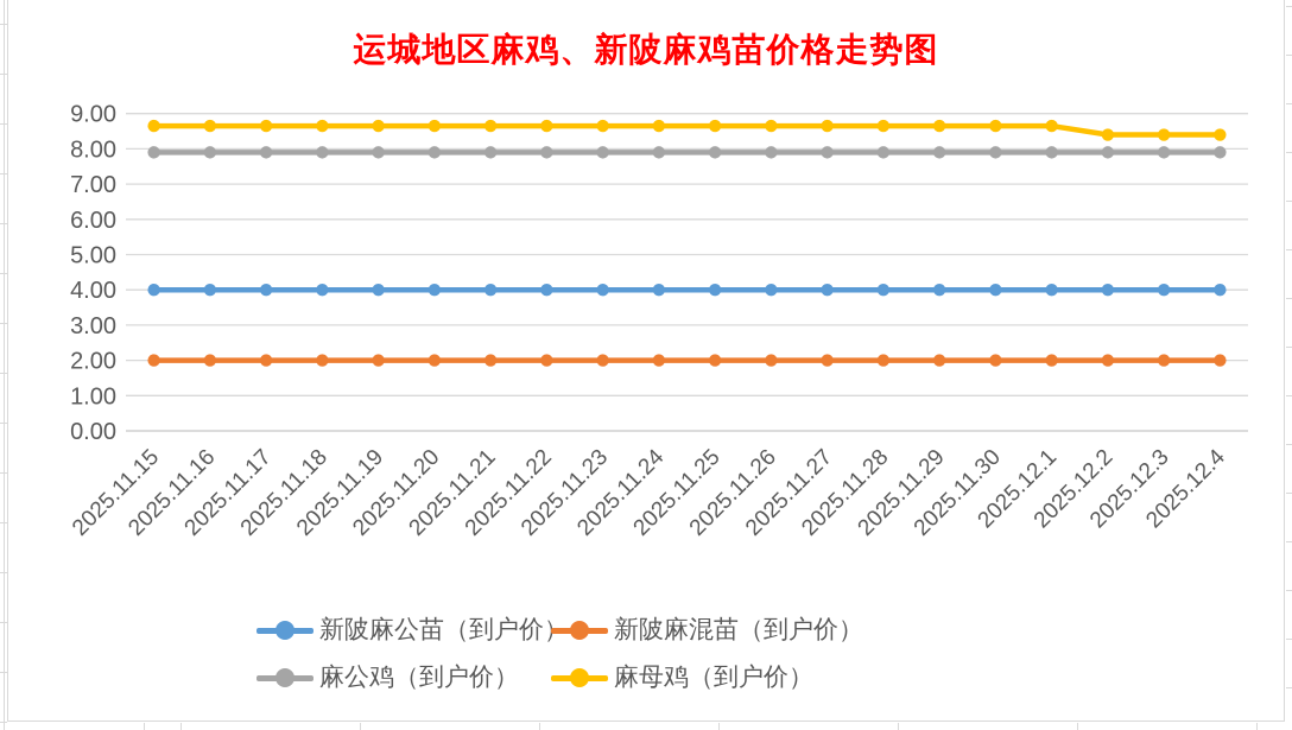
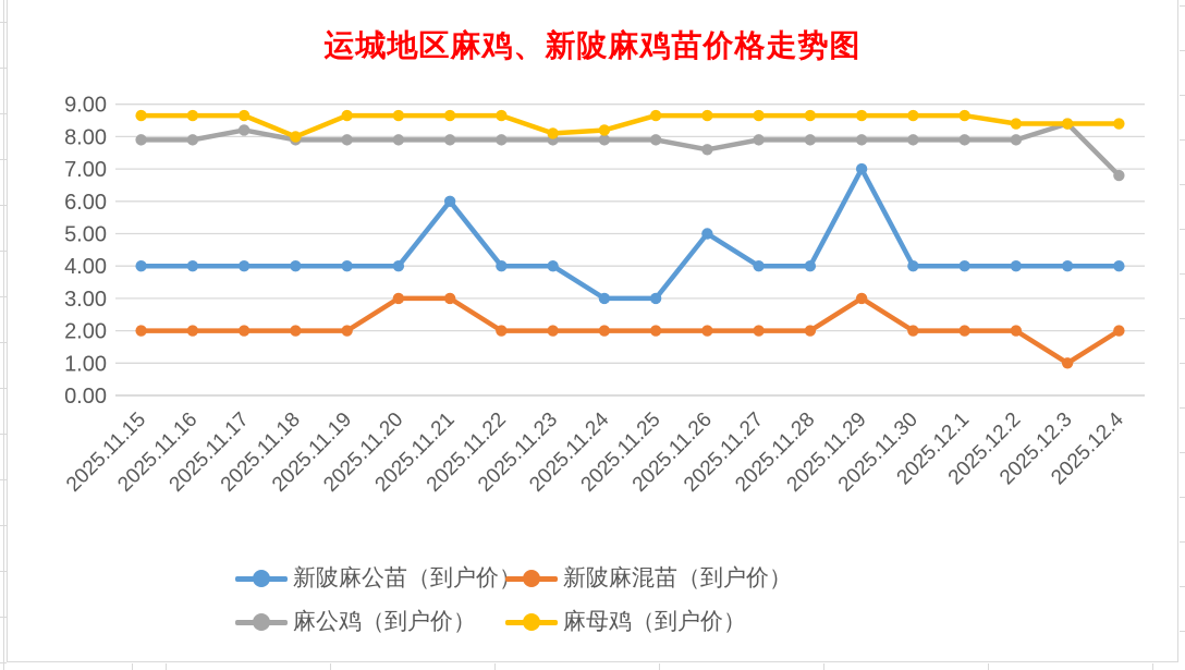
麻公鸡（到户价）/2025.11.17: 7.9 -> 8.2
麻母鸡（到户价）/2025.11.18: 8.7 -> 8.0
新陂麻混苗（到户价）/2025.11.20: 2 -> 3
新陂麻公苗（到户价）/2025.11.21: 4 -> 6
新陂麻混苗（到户价）/2025.11.21: 2 -> 3
麻母鸡（到户价）/2025.11.23: 8.7 -> 8.1
新陂麻公苗（到户价）/2025.11.24: 4 -> 3
麻母鸡（到户价）/2025.11.24: 8.7 -> 8.2
新陂麻公苗（到户价）/2025.11.25: 4 -> 3
新陂麻公苗（到户价）/2025.11.26: 4 -> 5
麻公鸡（到户价）/2025.11.26: 7.9 -> 7.6
新陂麻公苗（到户价）/2025.11.29: 4 -> 7
新陂麻混苗（到户价）/2025.11.29: 2 -> 3
新陂麻混苗（到户价）/2025.12.3: 2 -> 1
麻公鸡（到户价）/2025.12.3: 7.9 -> 8.4
麻公鸡（到户价）/2025.12.4: 7.9 -> 6.8
